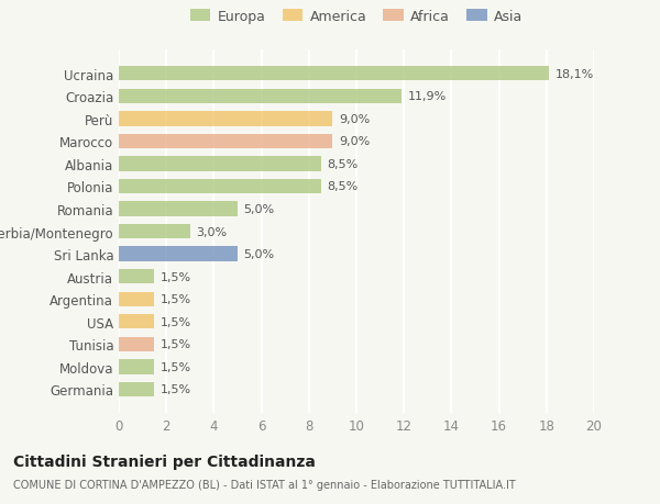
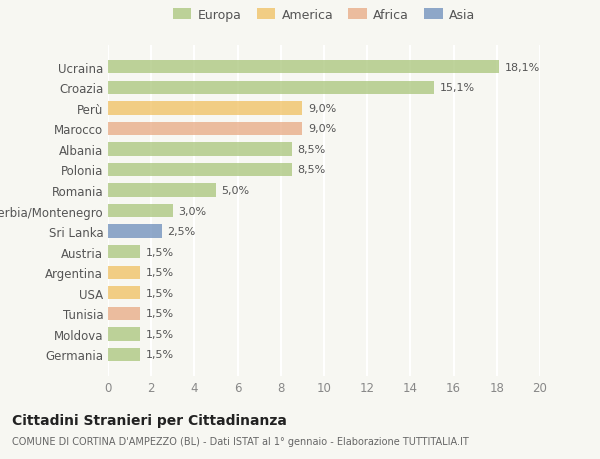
Croazia: 11,9% -> 15,1%
Sri Lanka: 5,0% -> 2,5%
